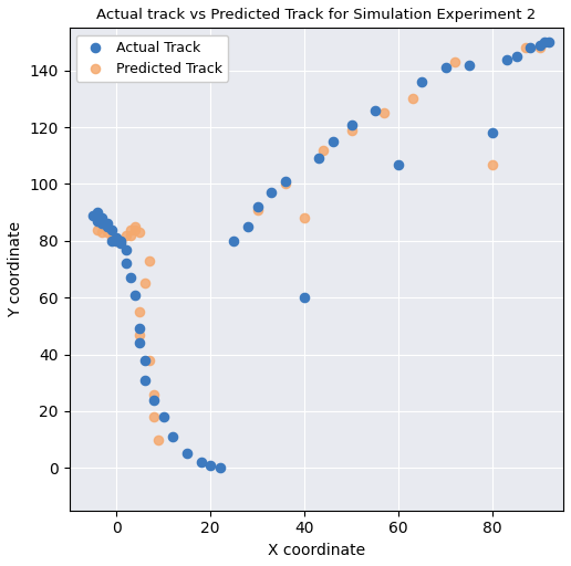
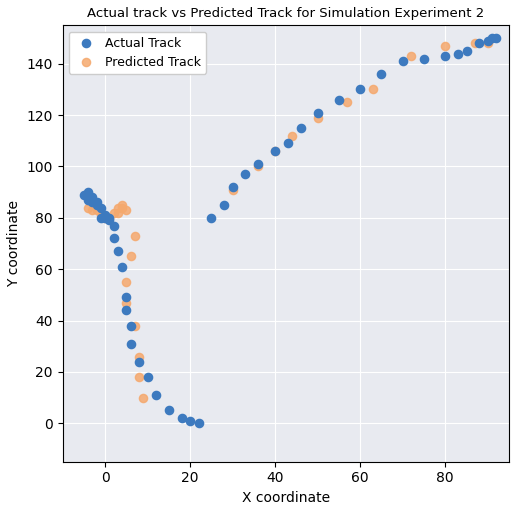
Actual Track/40: 60 -> 106
Predicted Track/40: 88 -> 106
Actual Track/60: 107 -> 130
Actual Track/80: 118 -> 143
Predicted Track/80: 107 -> 147
